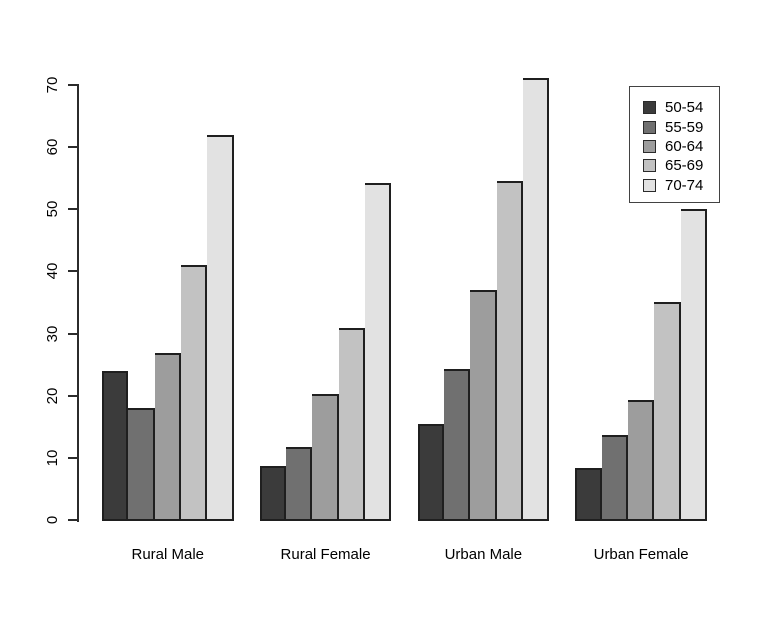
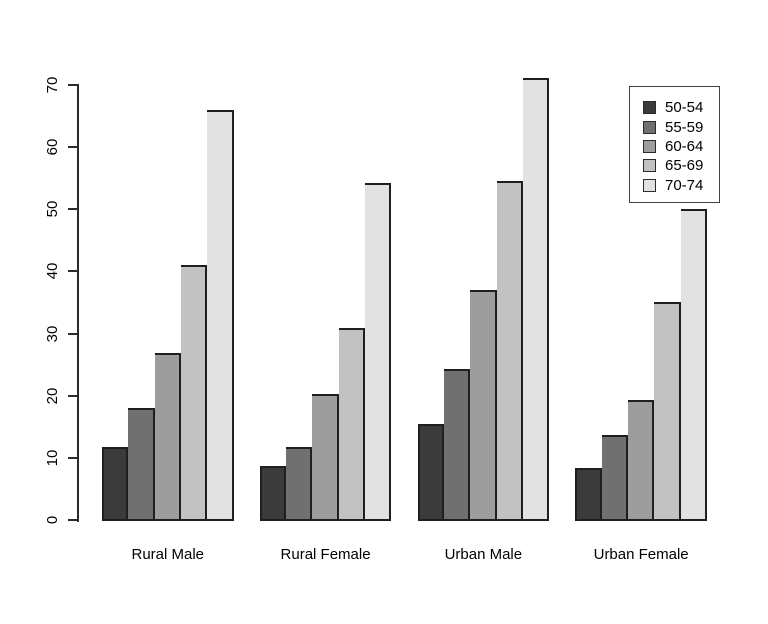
50-54/Rural Male: 24 -> 12
70-74/Rural Male: 62 -> 66
